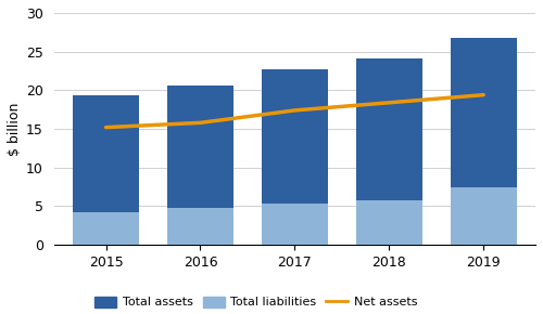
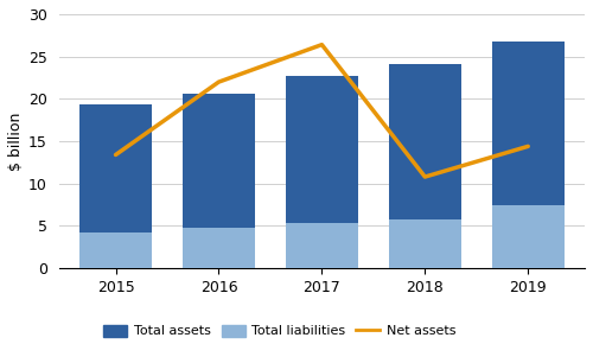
Net assets/2015: 15.2 -> 13.4
Net assets/2016: 15.8 -> 22.0
Net assets/2017: 17.4 -> 26.4
Net assets/2018: 18.4 -> 10.8
Net assets/2019: 19.4 -> 14.4
